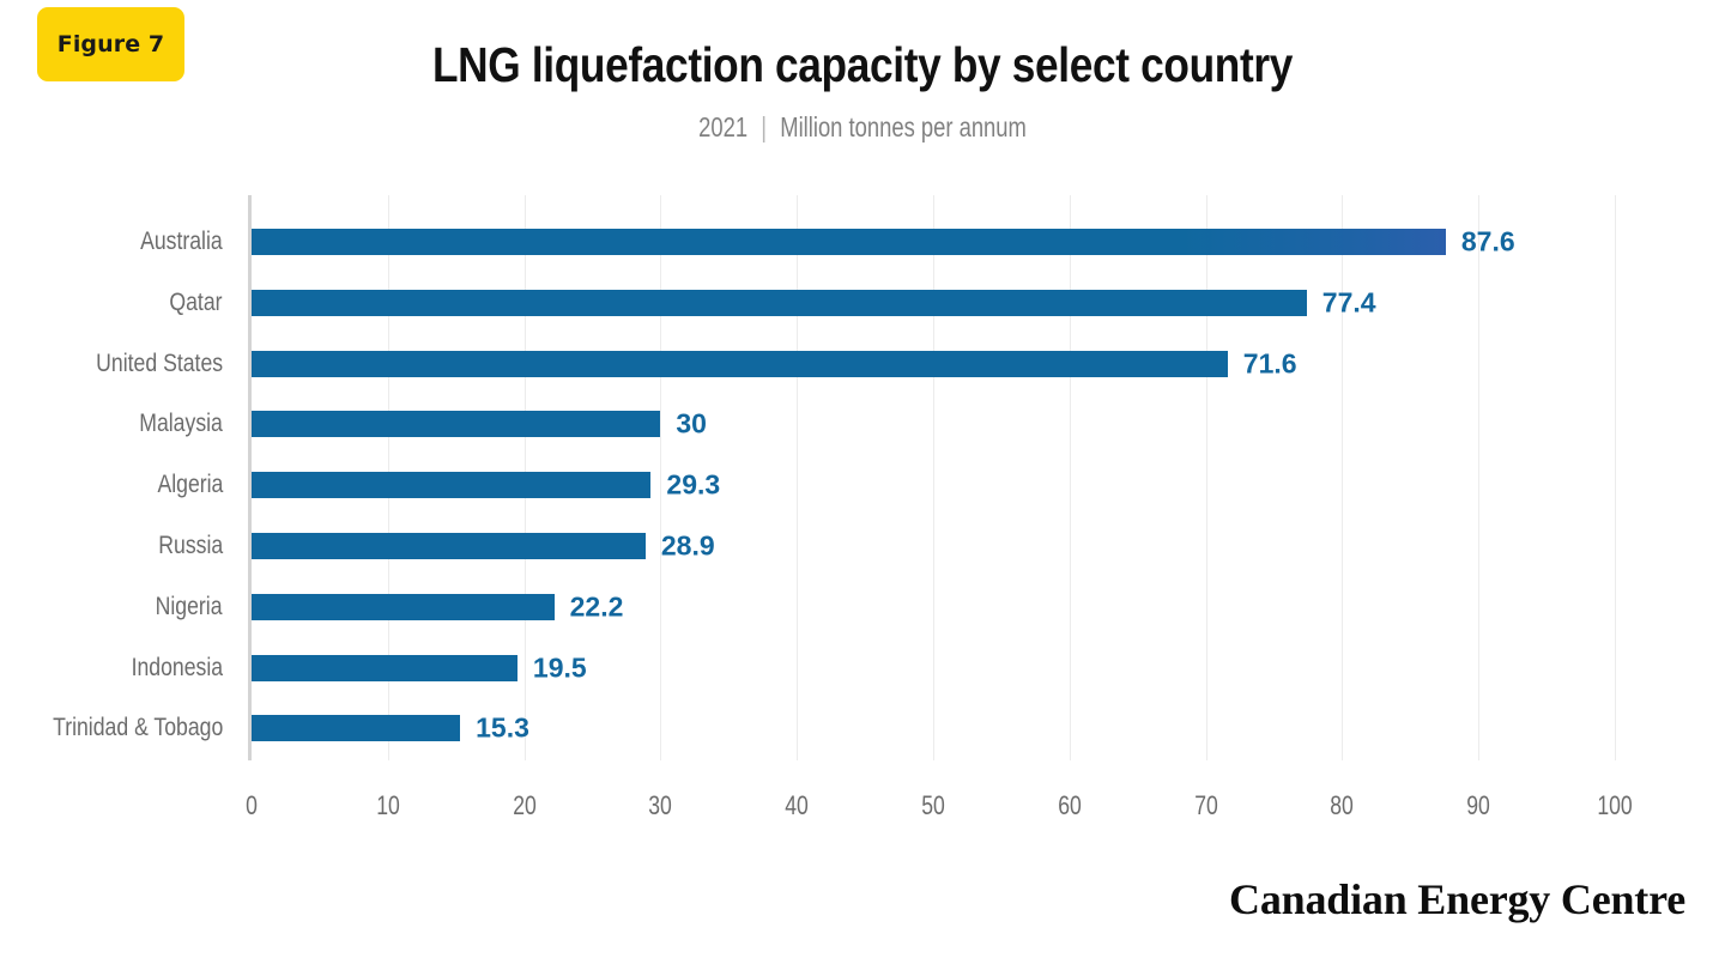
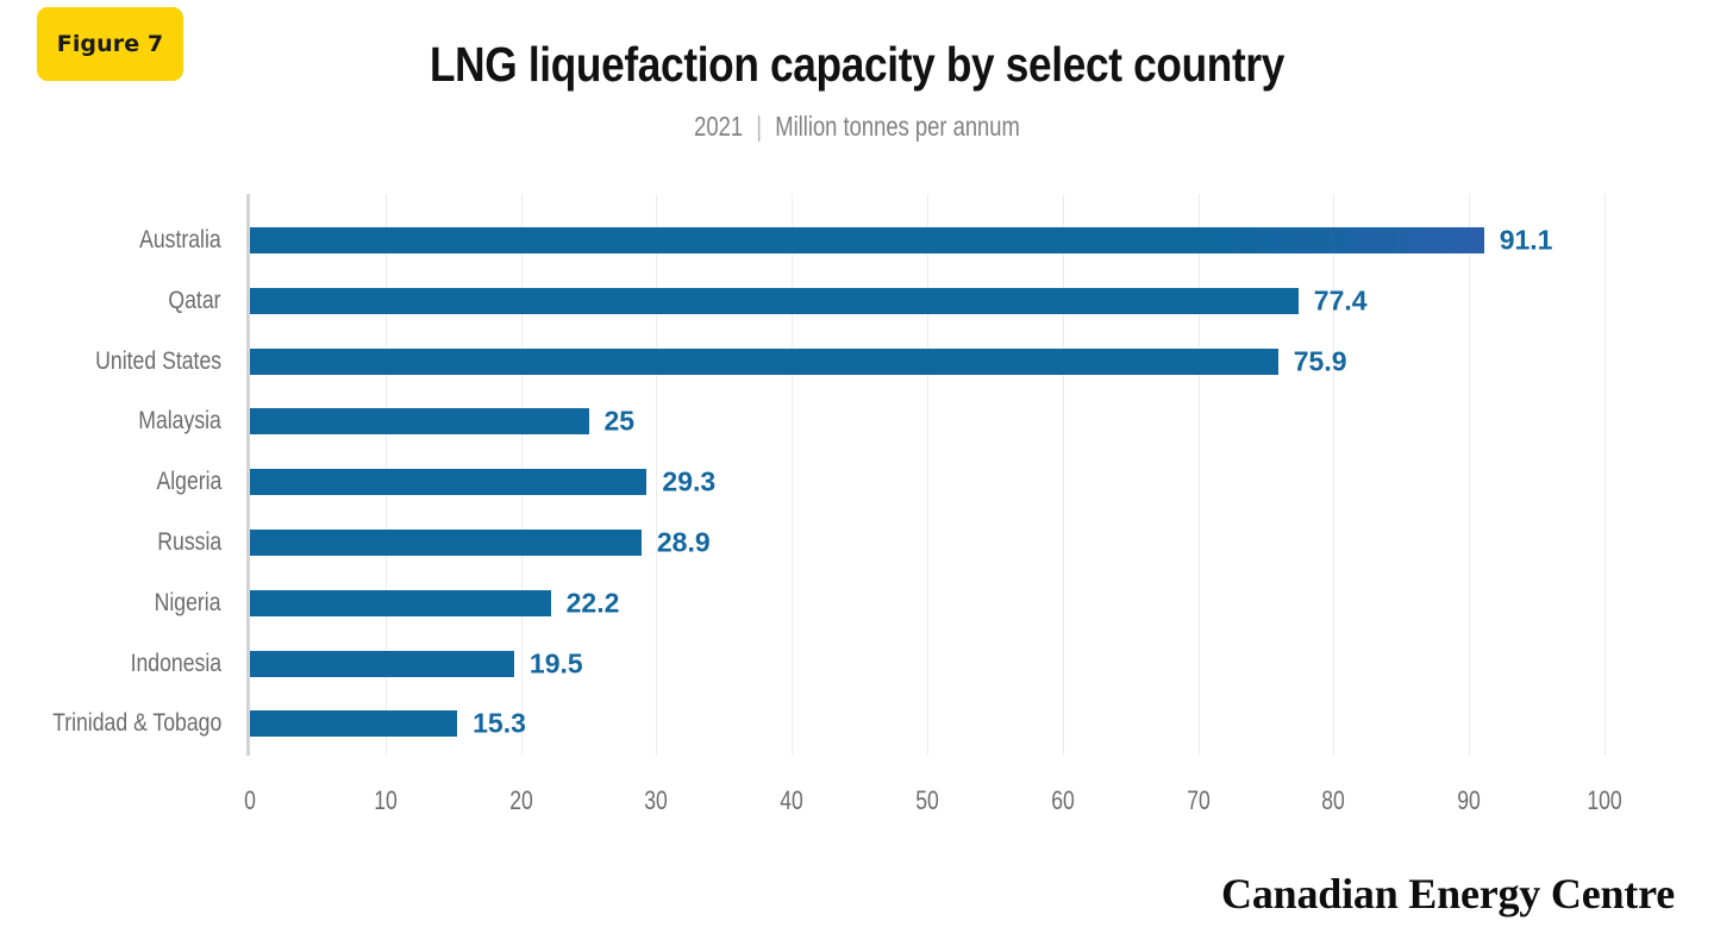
Australia: 87.6 -> 91.1
United States: 71.6 -> 75.9
Malaysia: 30 -> 25
